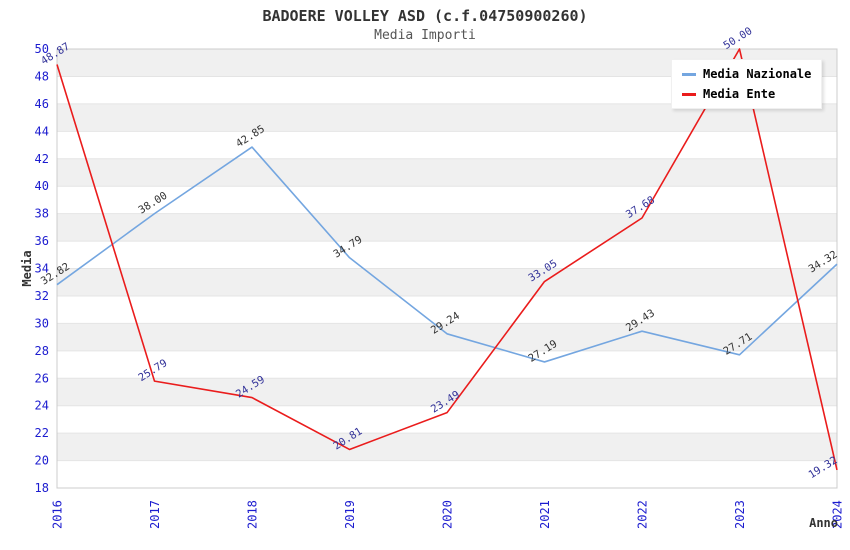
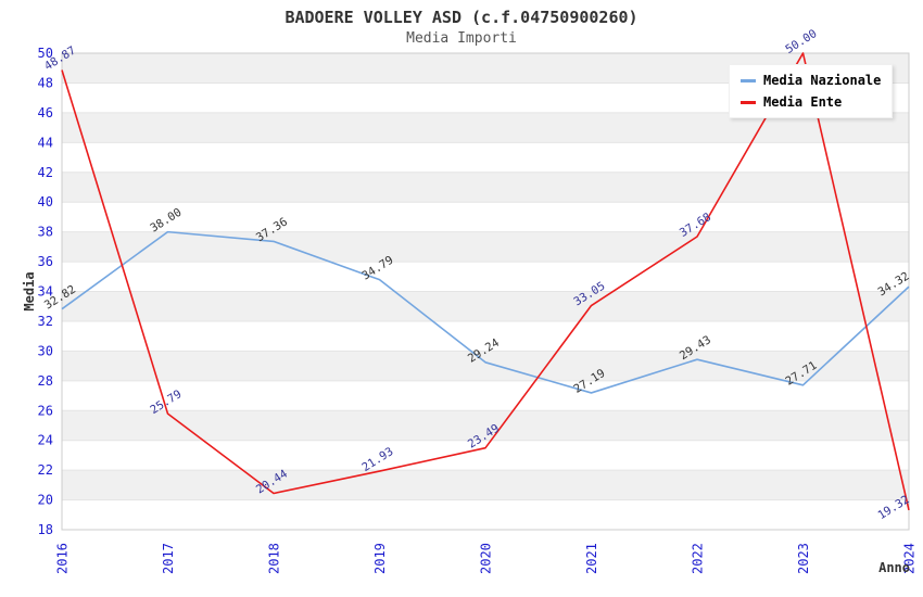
Media Nazionale/2018: 42.85 -> 37.36
Media Ente/2018: 24.59 -> 20.44
Media Ente/2019: 20.81 -> 21.93
